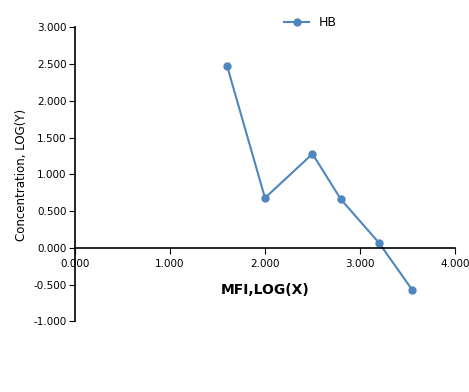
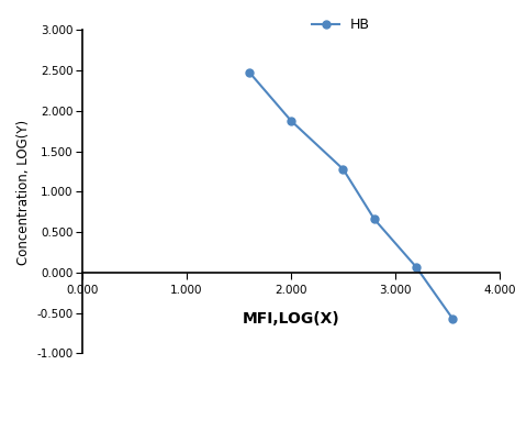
2.000: 0.68 -> 1.88
